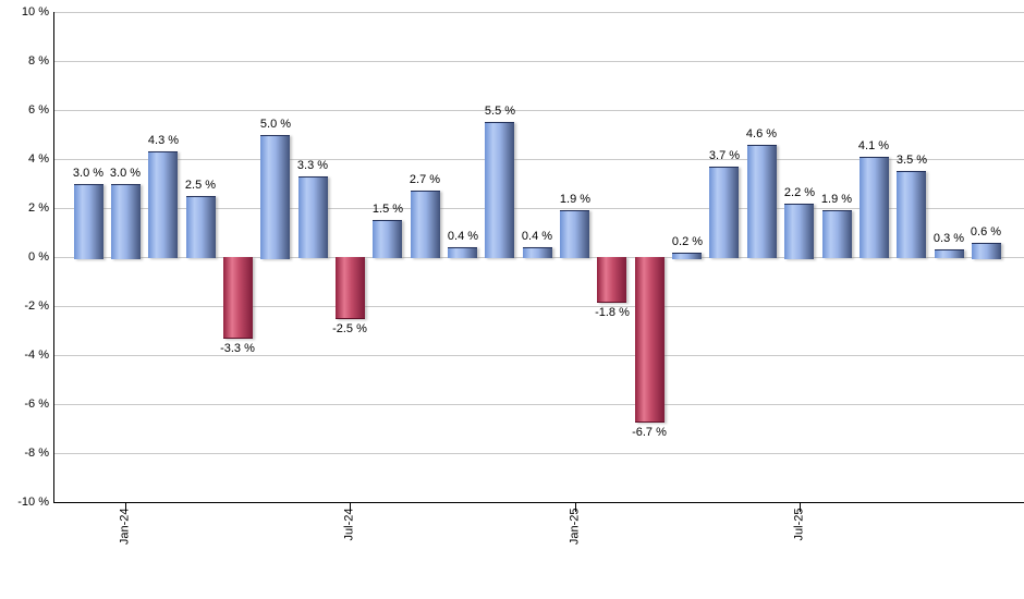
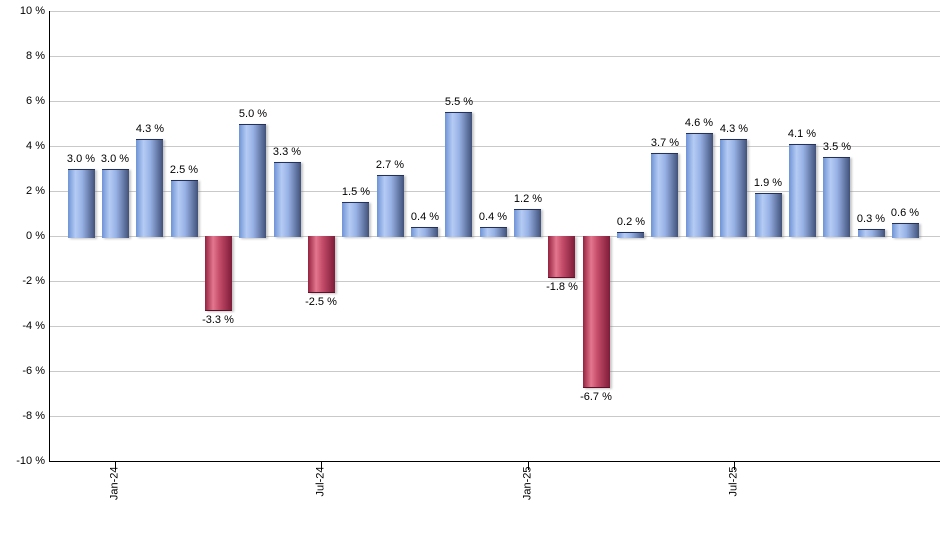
Jan-25: 1.9 -> 1.2
Jul-25: 2.2 -> 4.3
